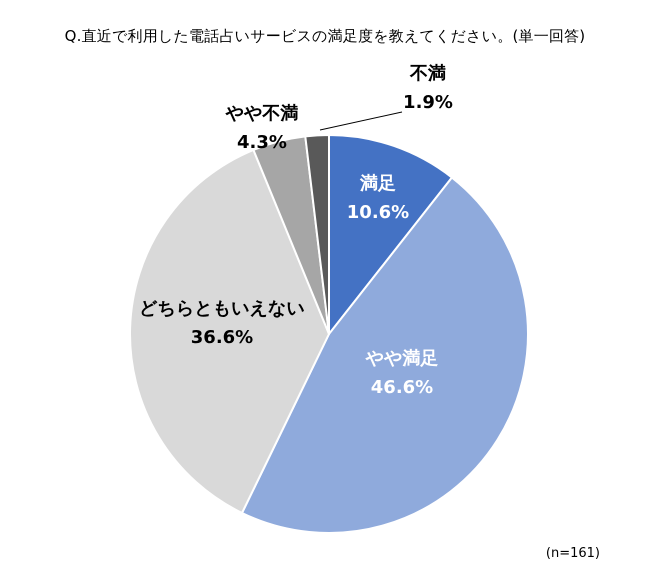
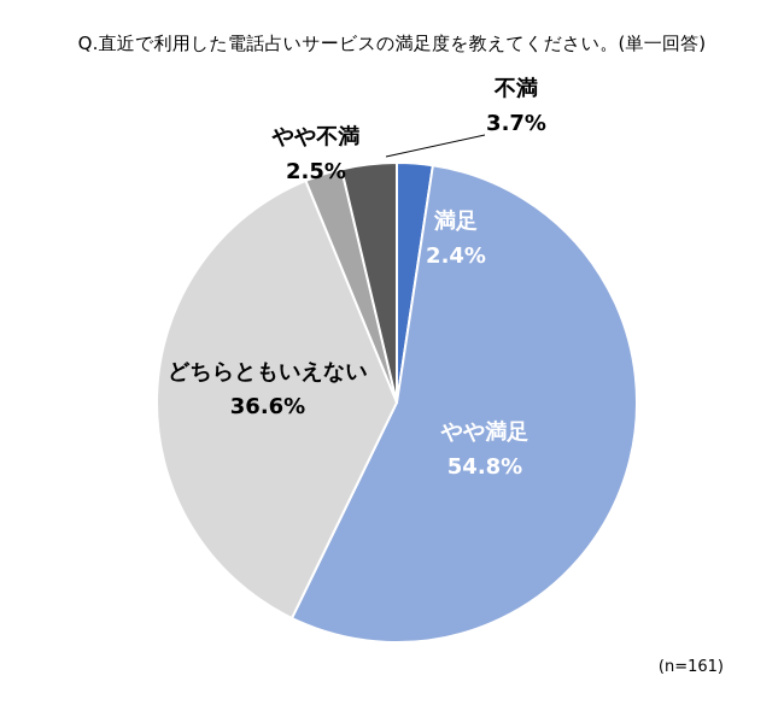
満足: 10.6% -> 2.4%
やや満足: 46.6% -> 54.8%
やや不満: 4.3% -> 2.5%
不満: 1.9% -> 3.7%
